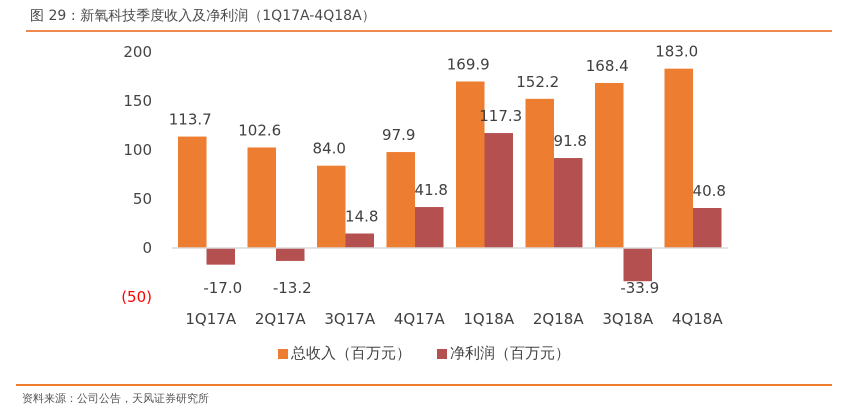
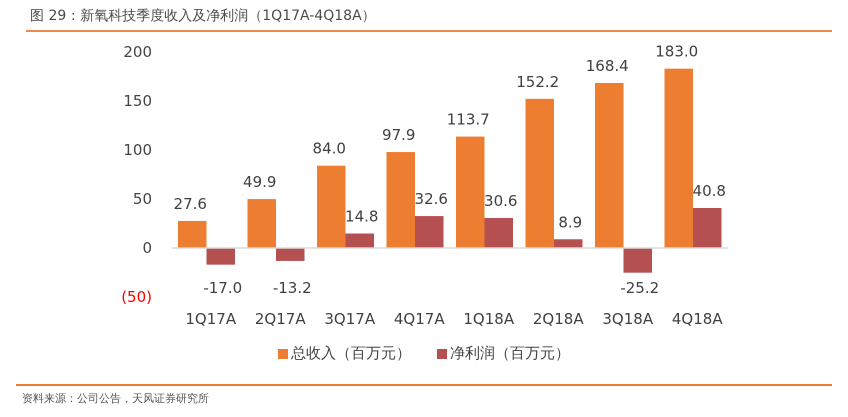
总收入（百万元）/1Q17A: 113.7 -> 27.6
总收入（百万元）/2Q17A: 102.6 -> 49.9
净利润（百万元）/4Q17A: 41.8 -> 32.6
总收入（百万元）/1Q18A: 169.9 -> 113.7
净利润（百万元）/1Q18A: 117.3 -> 30.6
净利润（百万元）/2Q18A: 91.8 -> 8.9
净利润（百万元）/3Q18A: -33.9 -> -25.2
